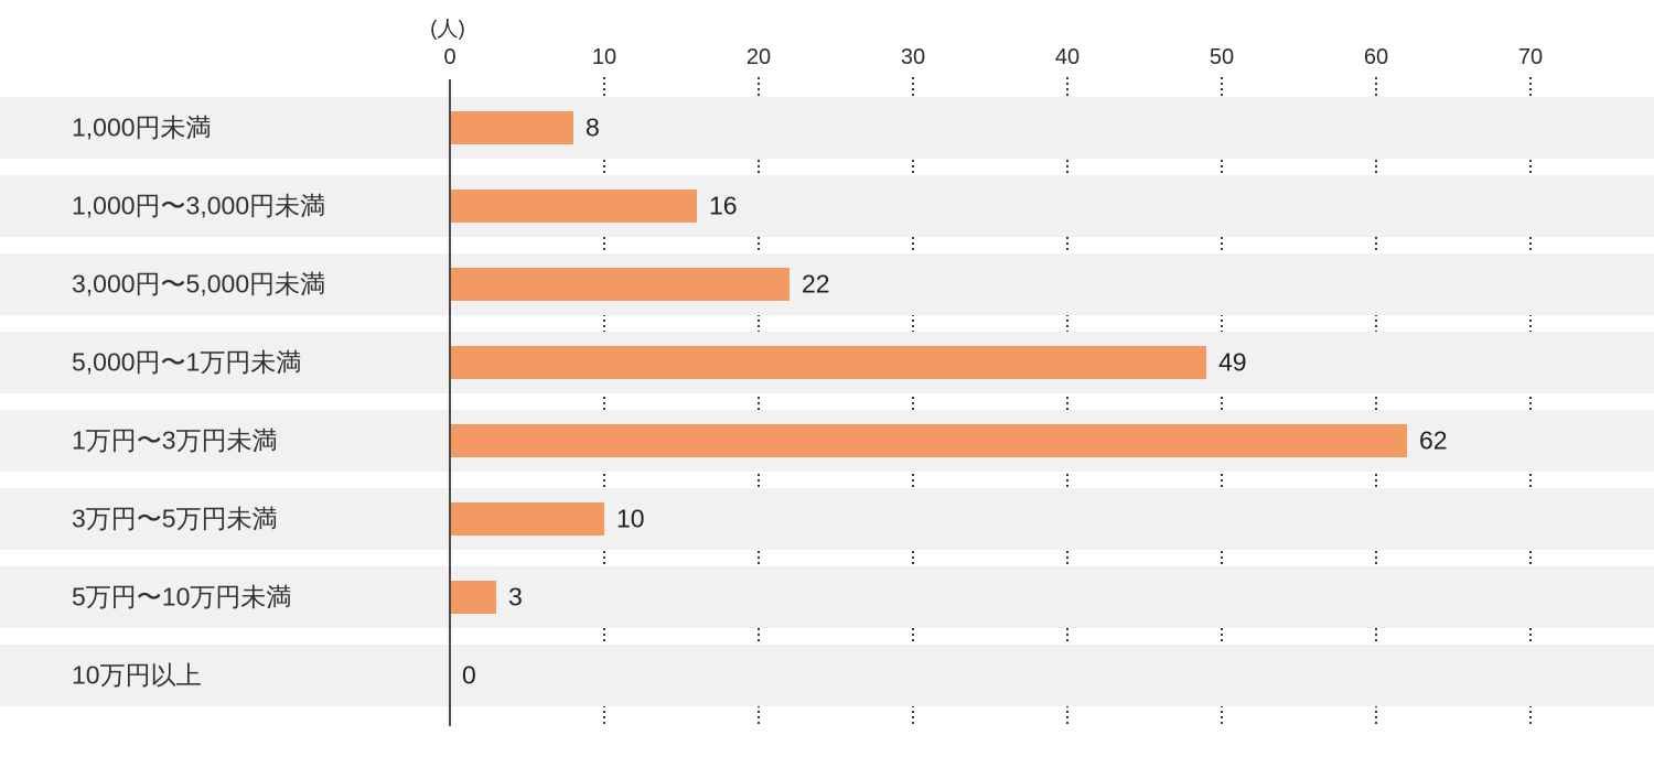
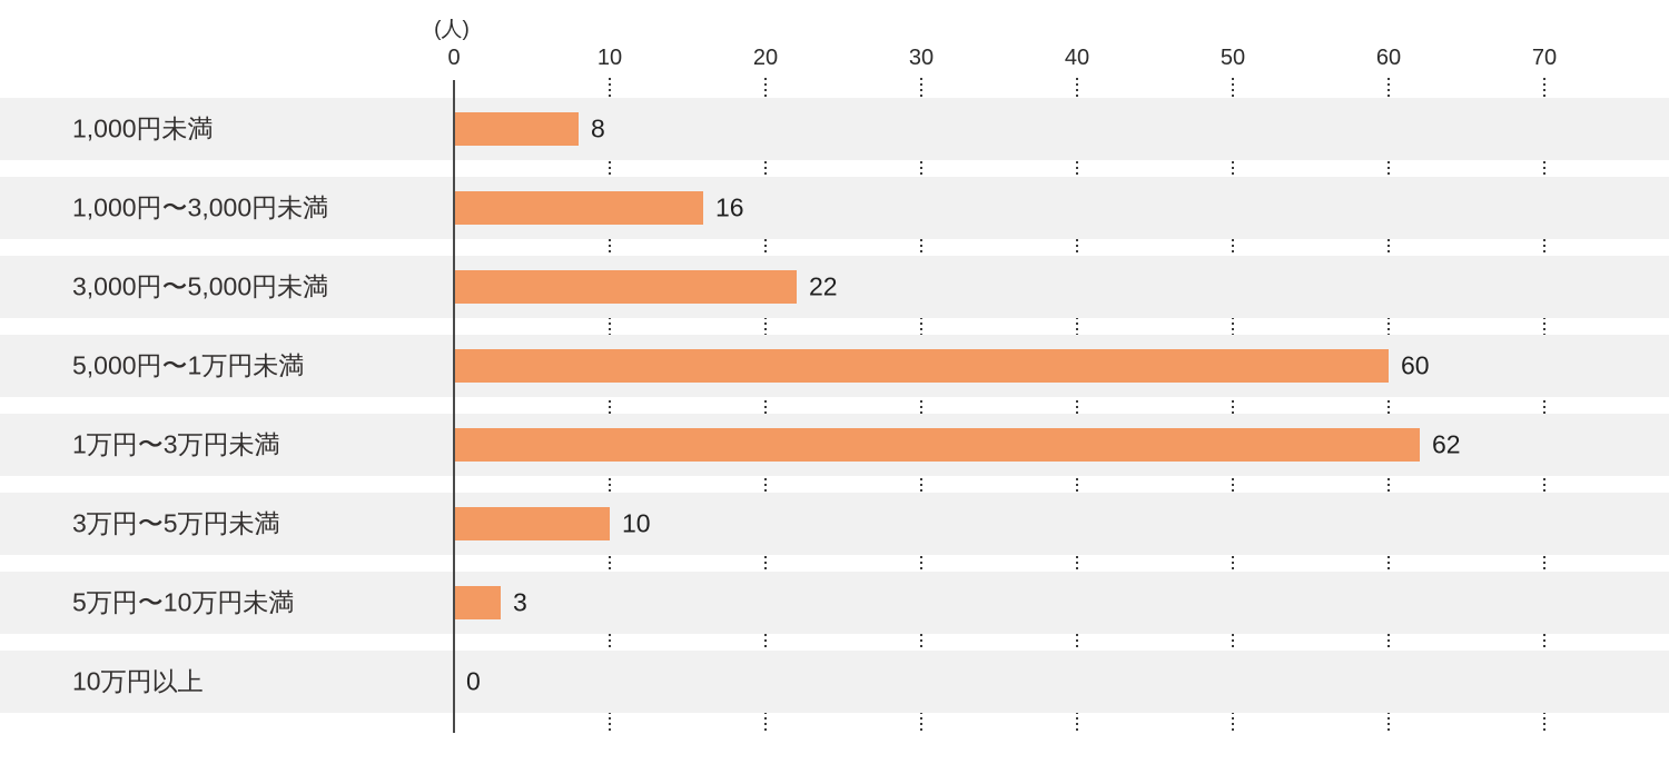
5,000円〜1万円未満: 49 -> 60
